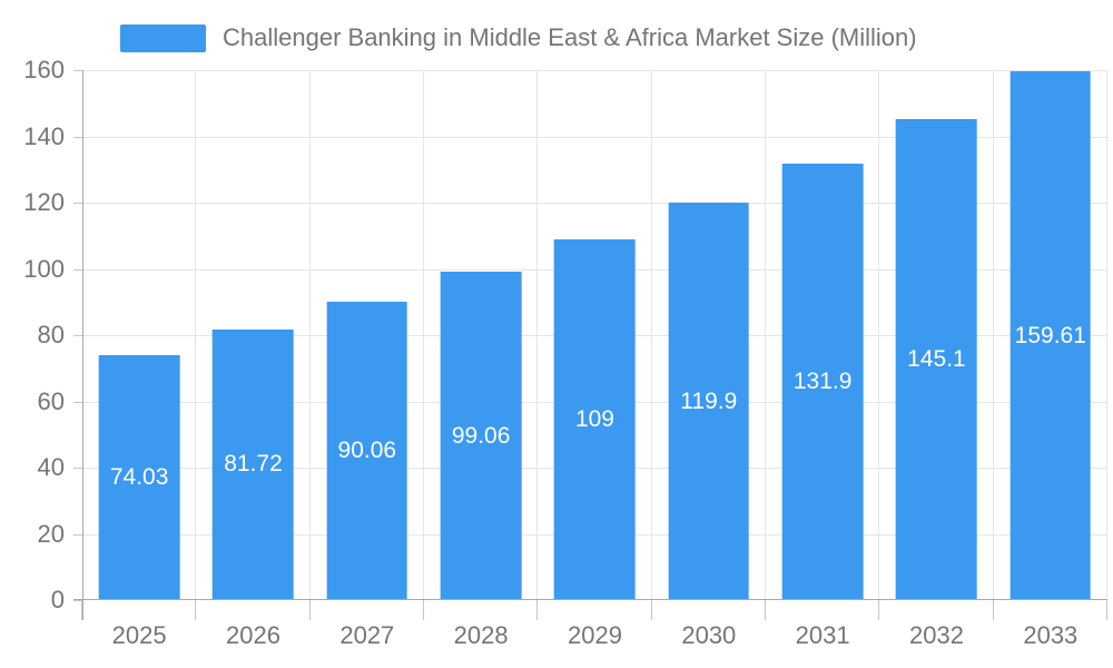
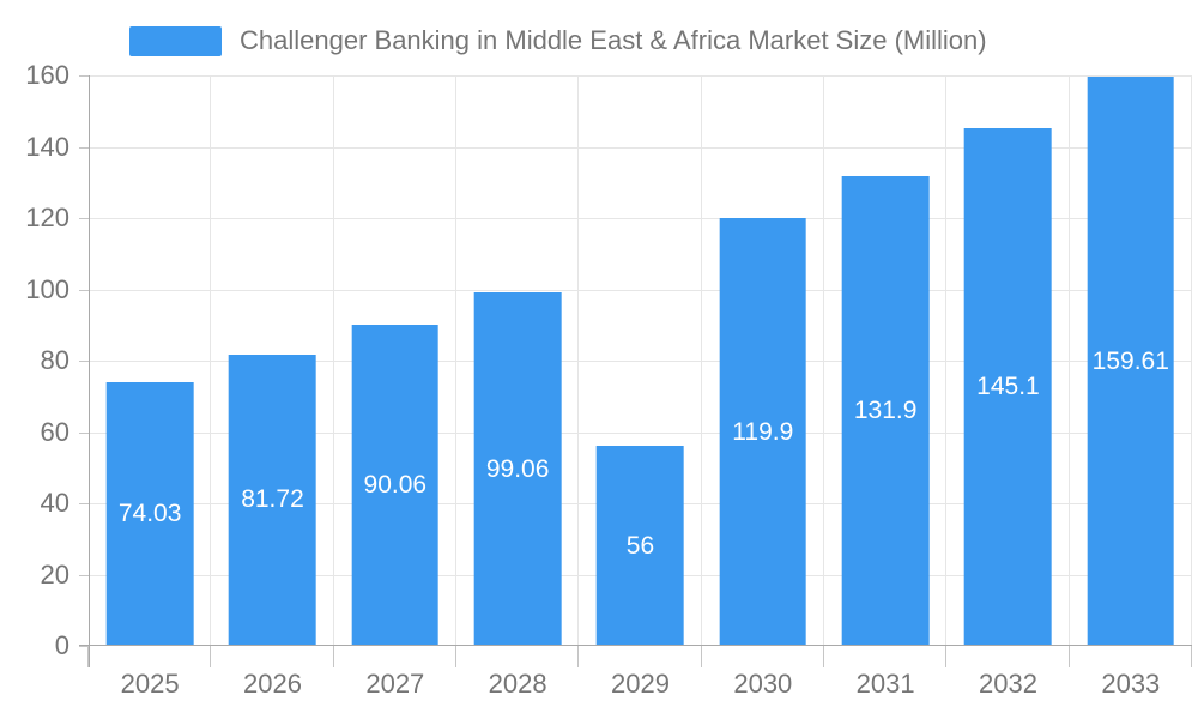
2029: 109 -> 56
